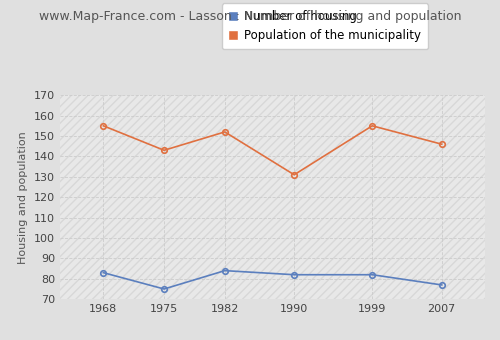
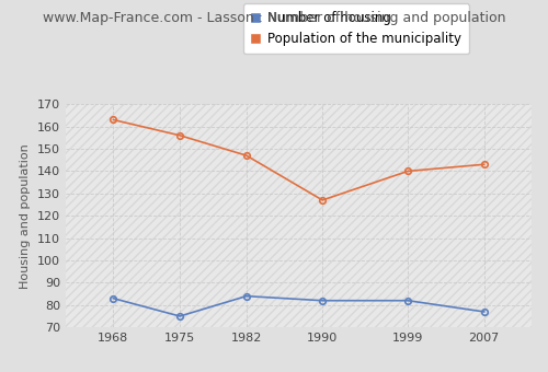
Population of the municipality/1968: 155 -> 163
Population of the municipality/1975: 143 -> 156
Population of the municipality/1982: 152 -> 147
Population of the municipality/1990: 131 -> 127
Population of the municipality/1999: 155 -> 140
Population of the municipality/2007: 146 -> 143
